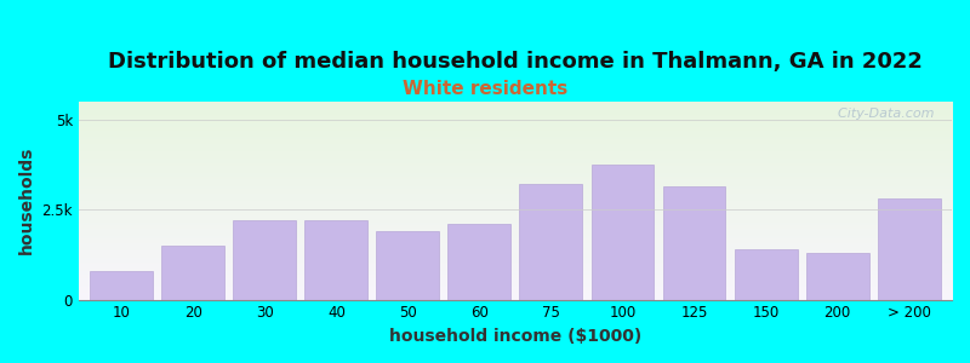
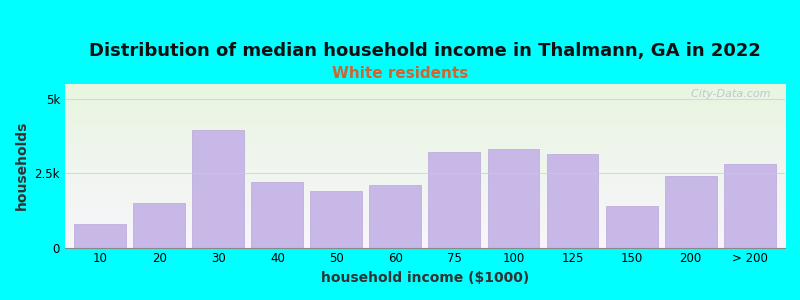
30: 2.20k -> 3.95k
100: 3.75k -> 3.30k
200: 1.30k -> 2.40k
